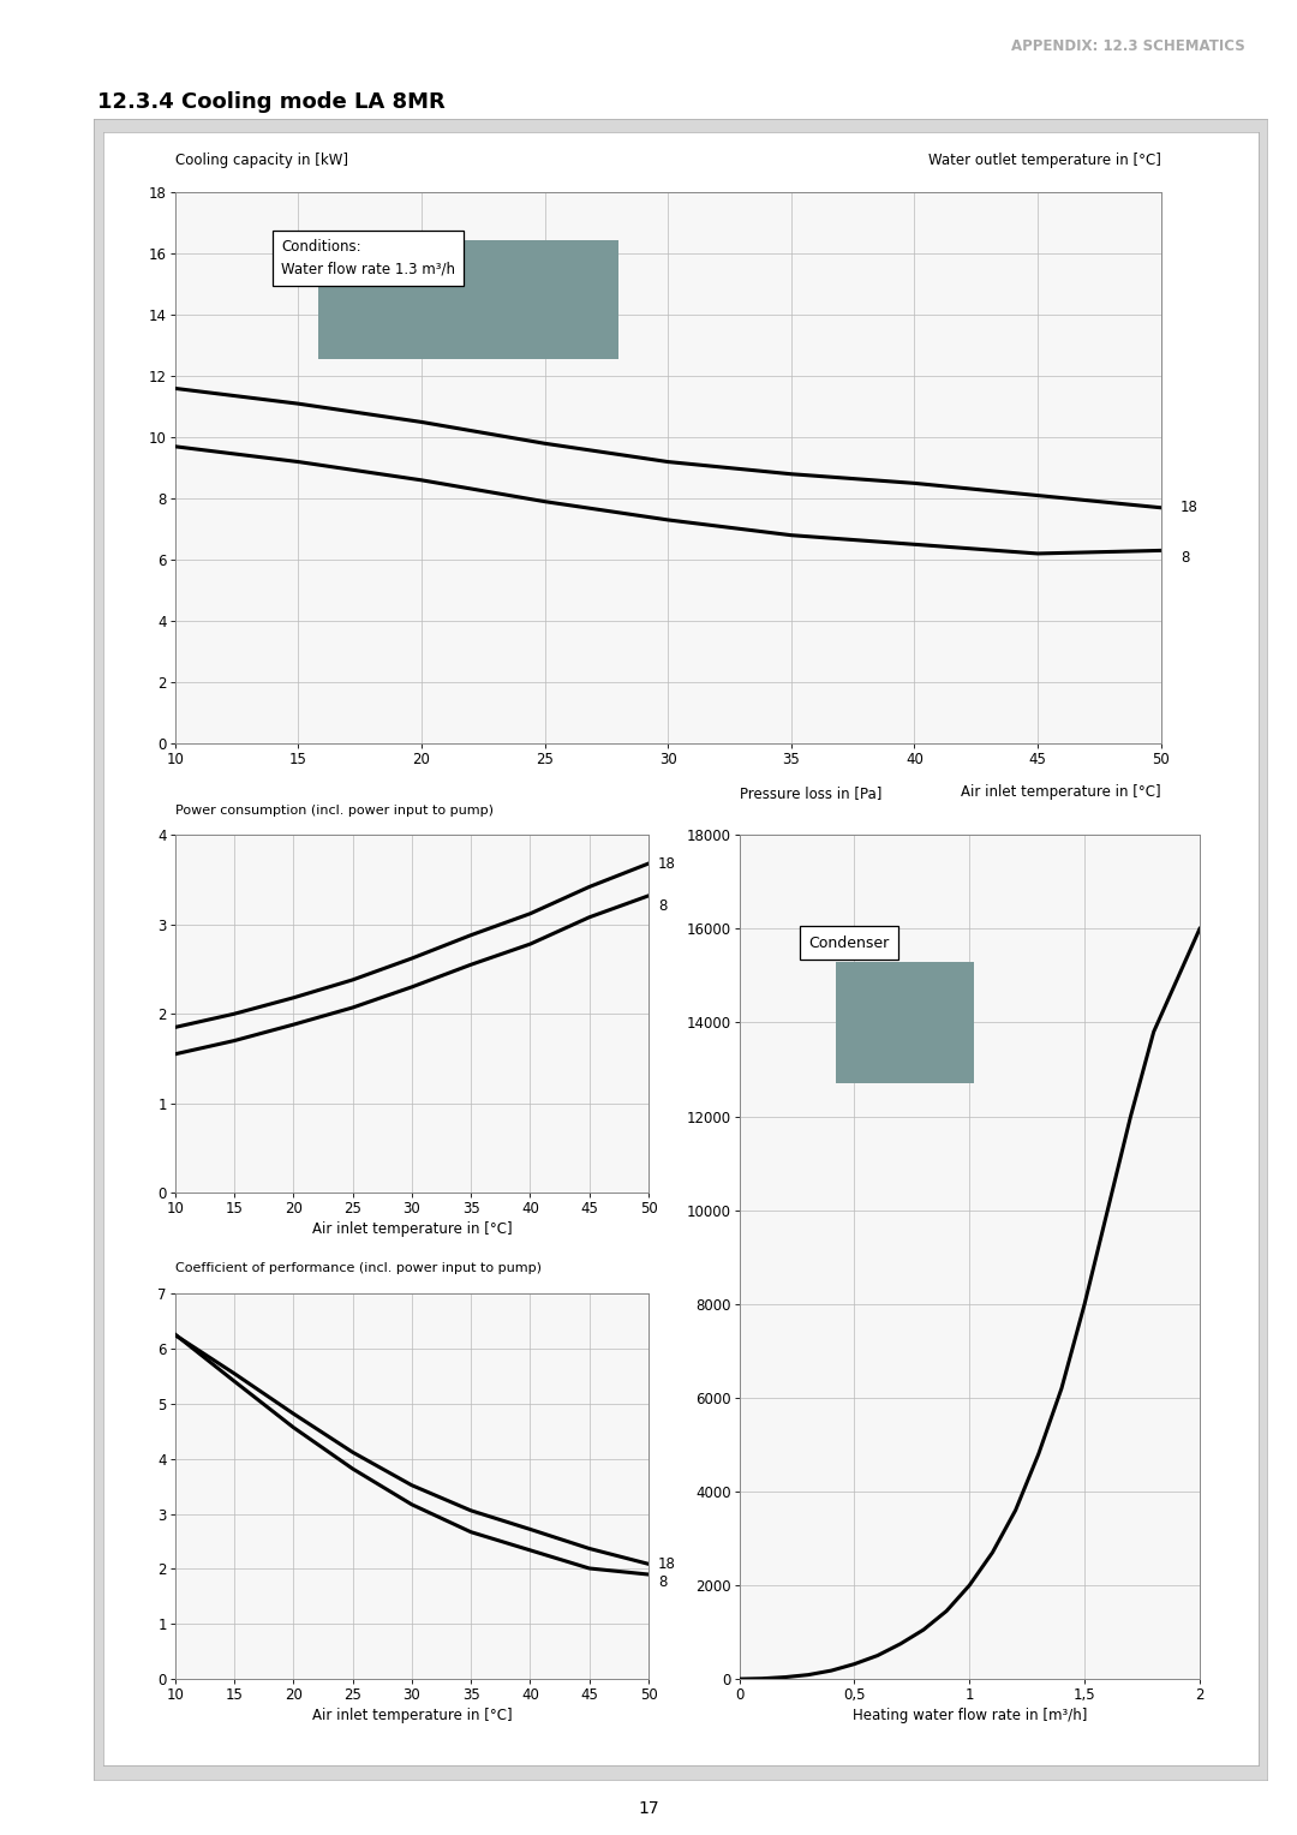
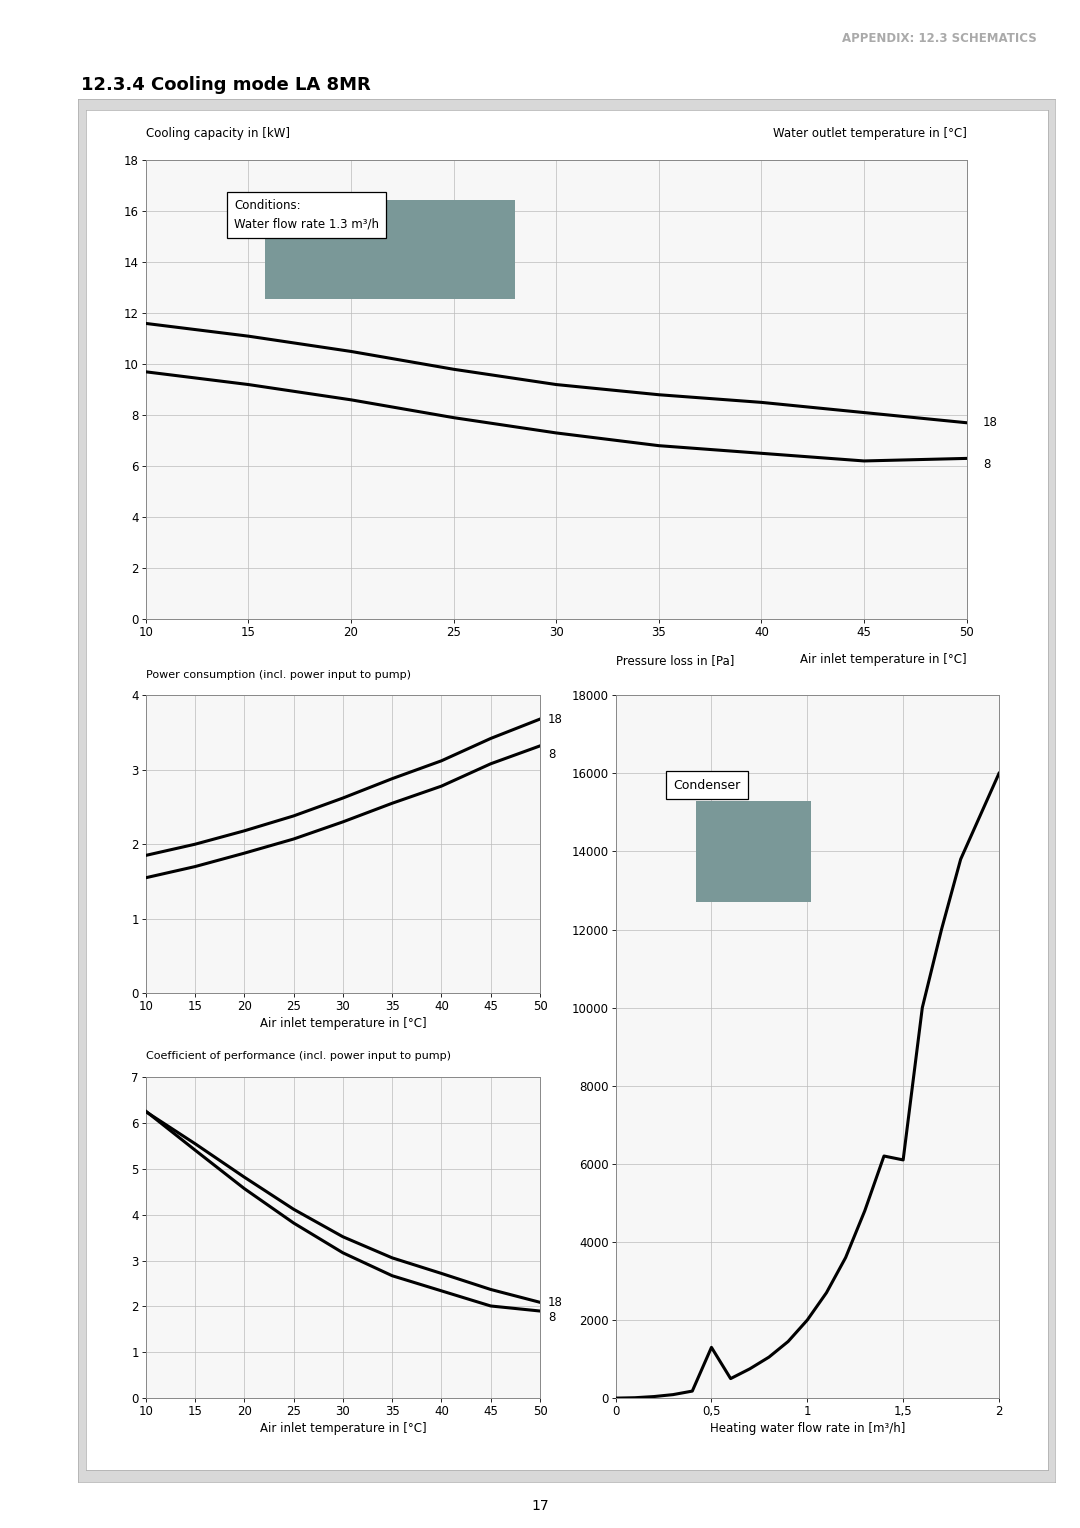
0,5: 320 -> 1300
1,5: 8000 -> 6100
